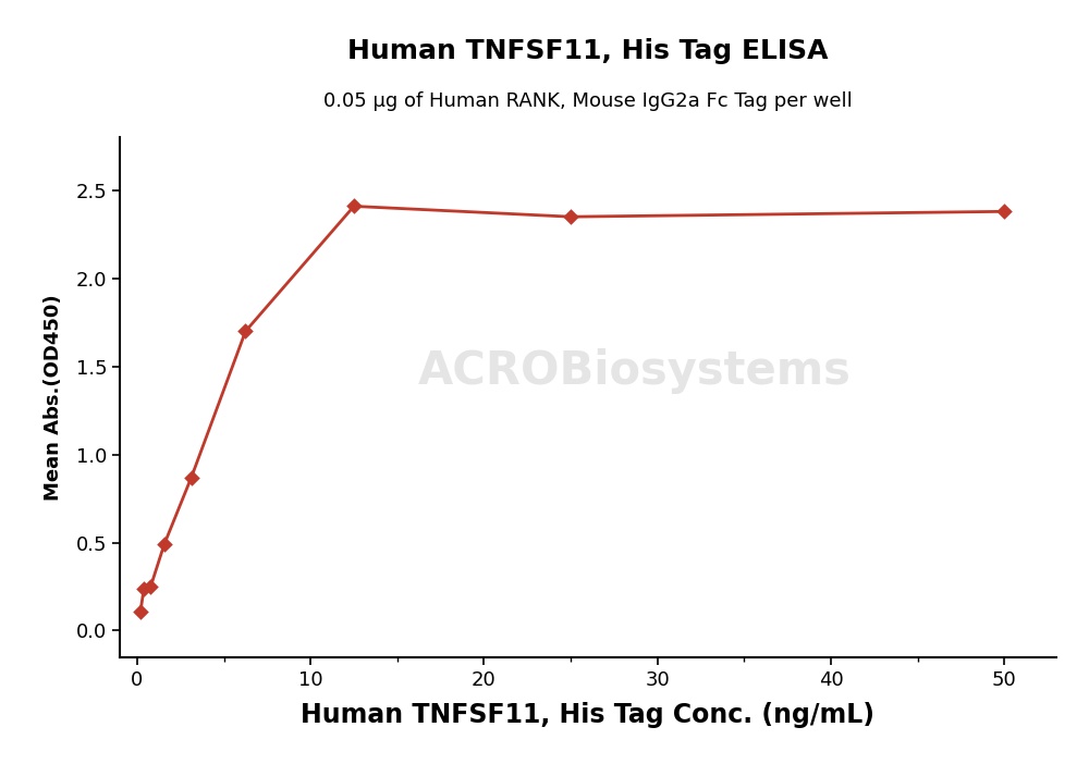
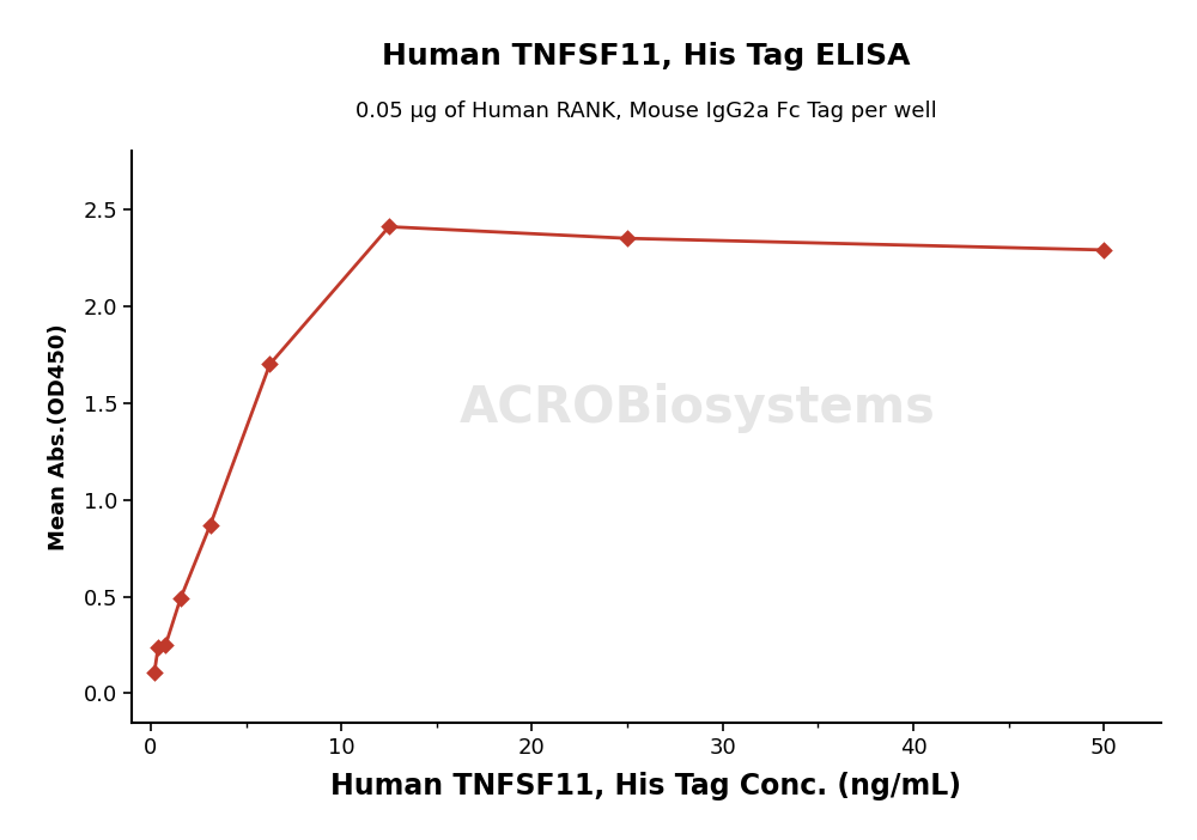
50: 2.38 -> 2.29
